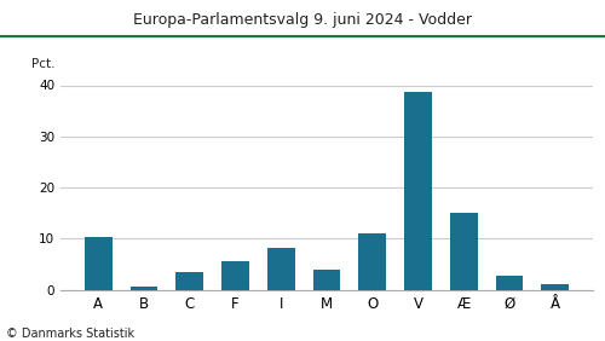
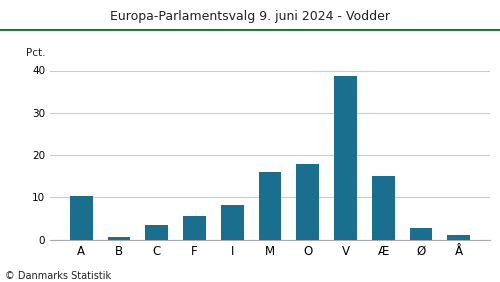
M: 4.0 -> 16.0
O: 11.0 -> 18.0
